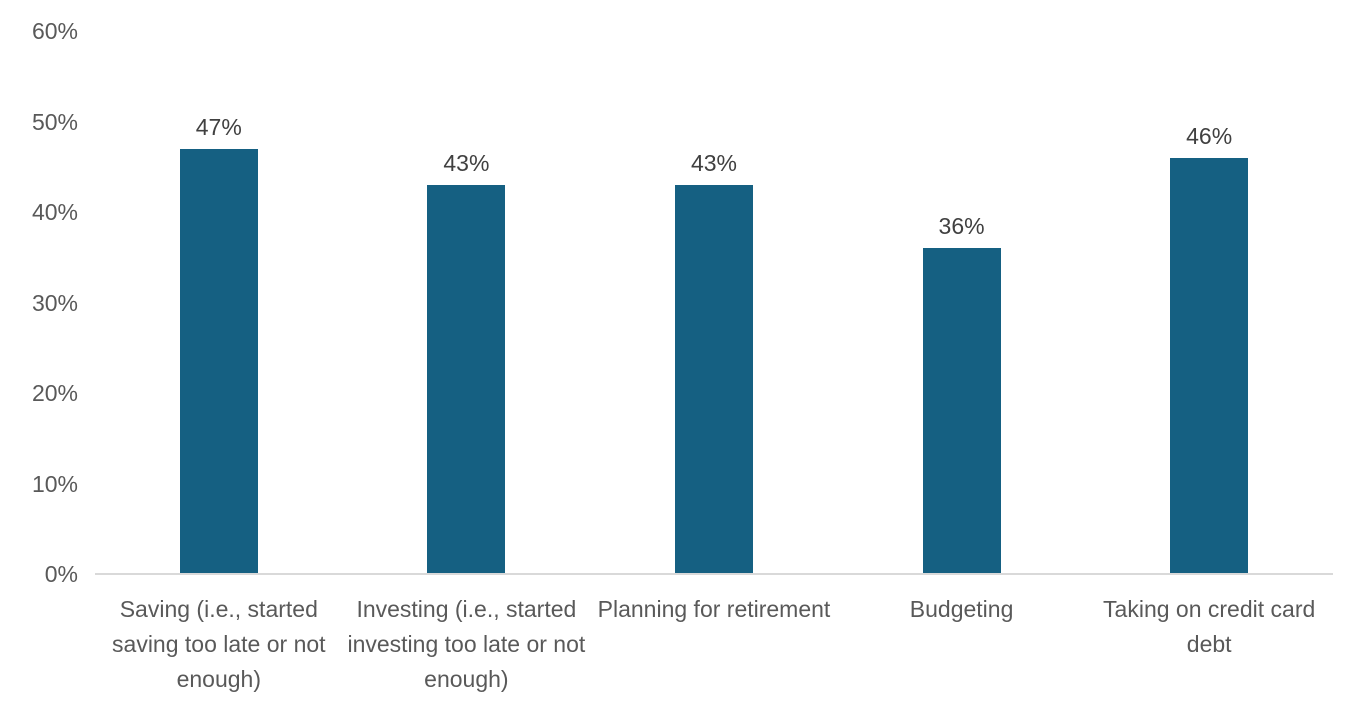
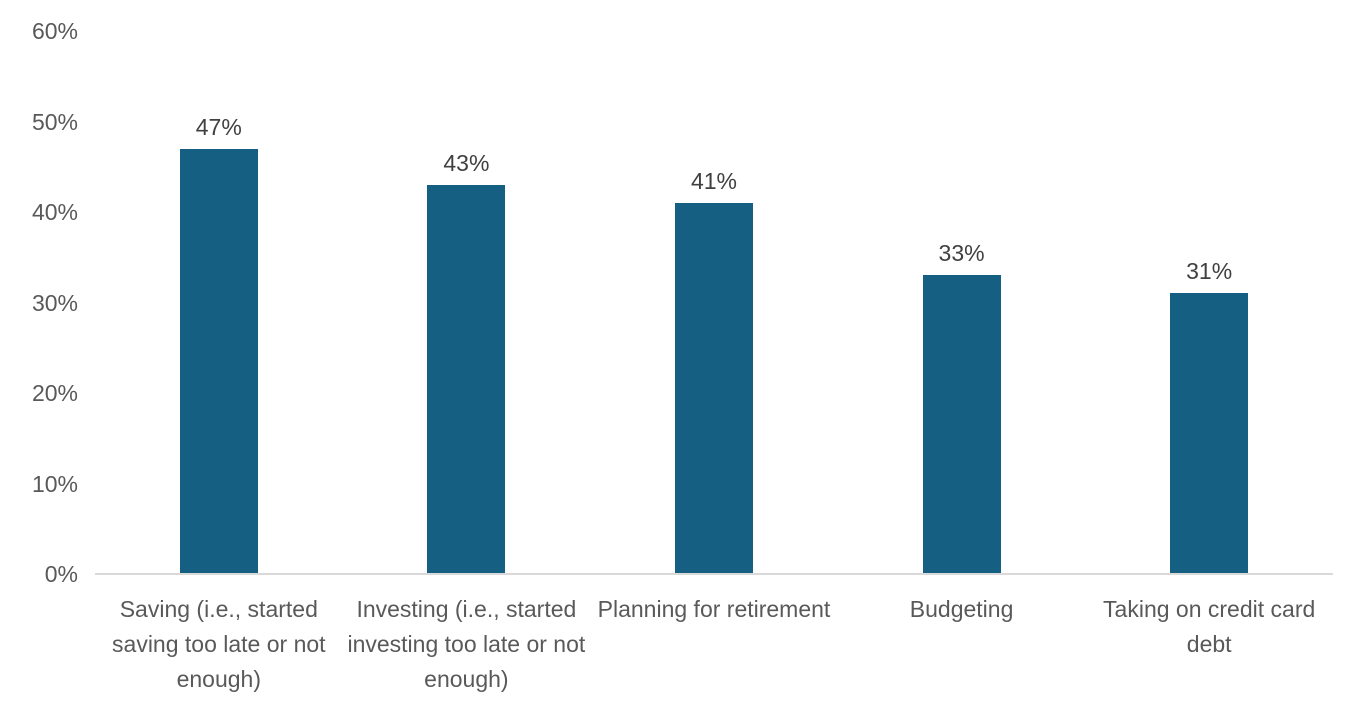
Planning for retirement: 43% -> 41%
Budgeting: 36% -> 33%
Taking on credit card debt: 46% -> 31%
